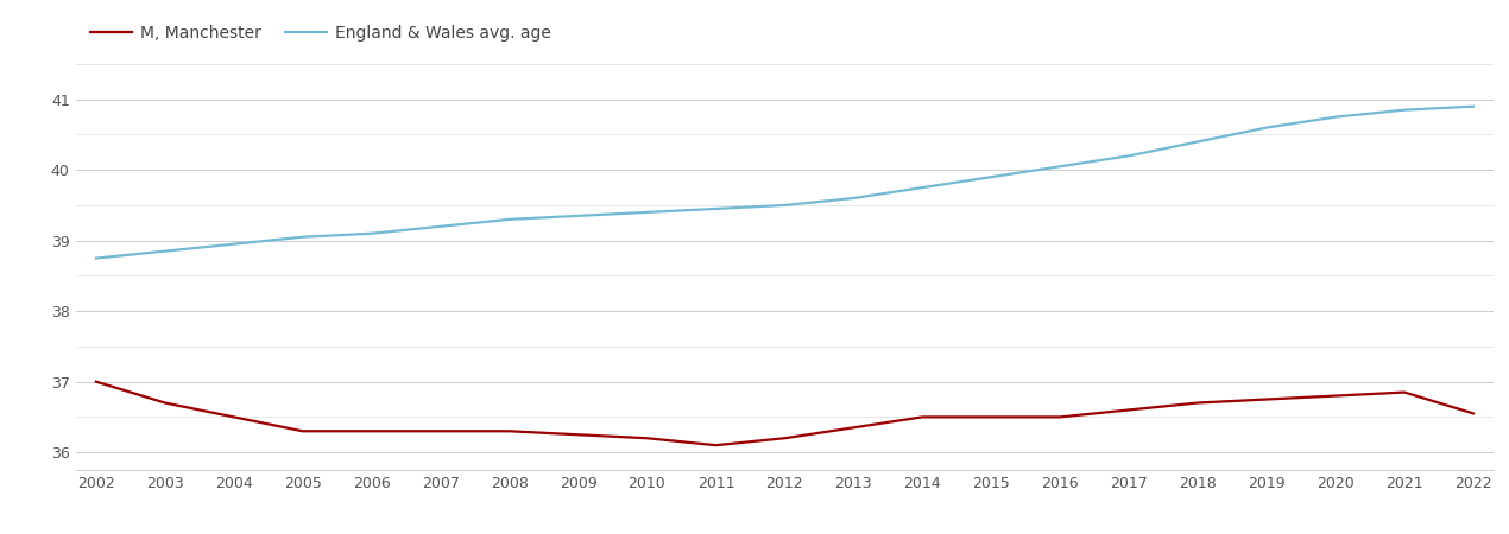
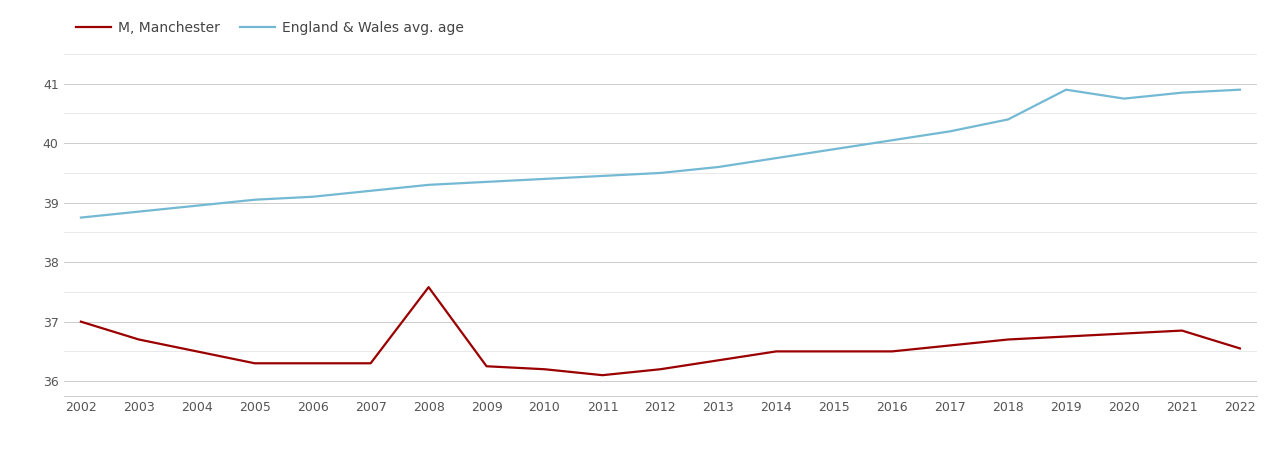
M, Manchester/2008: 36.30 -> 37.58
England & Wales avg. age/2019: 40.60 -> 40.90
